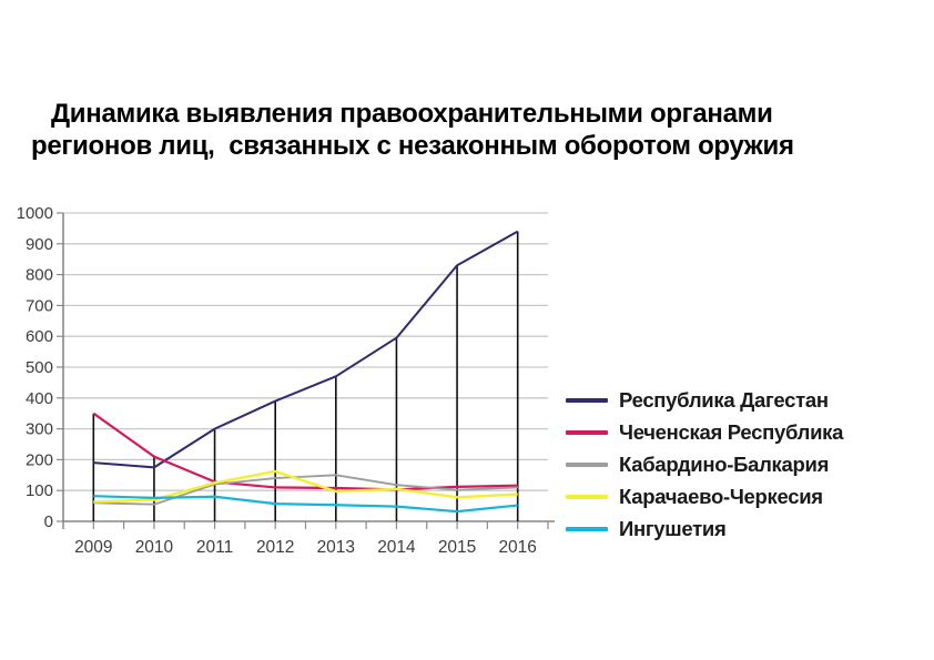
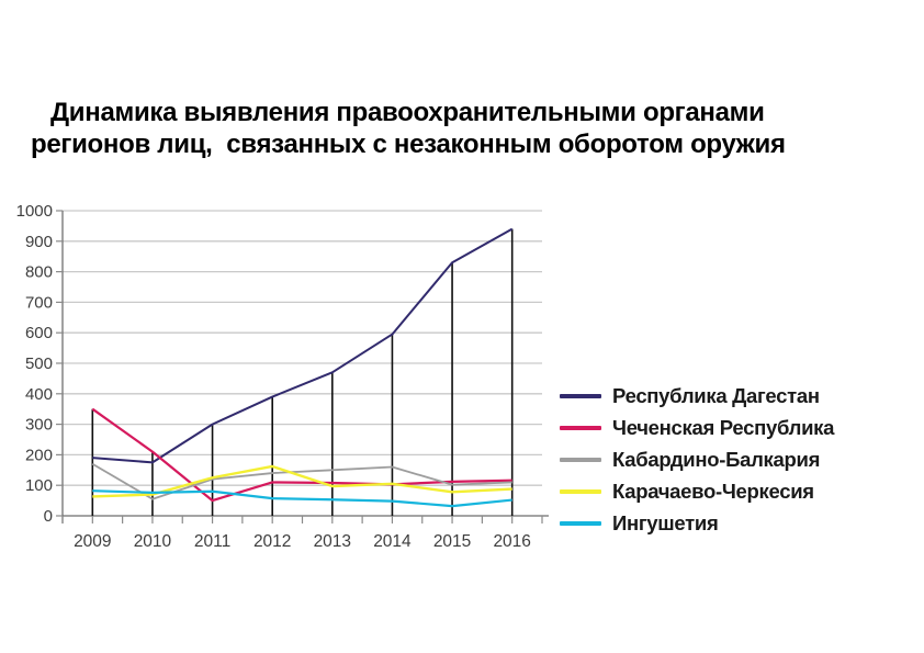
Кабардино-Балкария/2009: 60 -> 170
Чеченская Республика/2011: 130 -> 50
Кабардино-Балкария/2014: 120 -> 160
